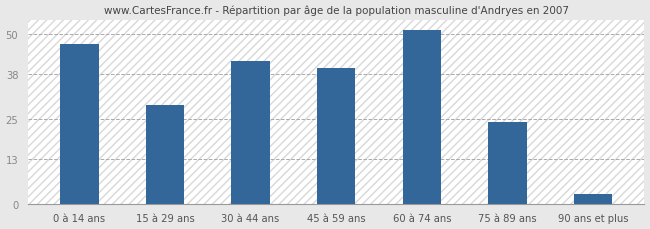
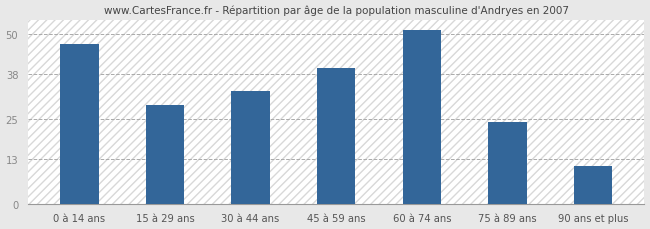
30 à 44 ans: 42 -> 33
90 ans et plus: 3 -> 11
